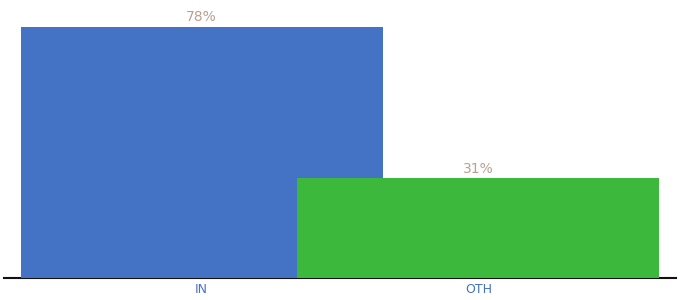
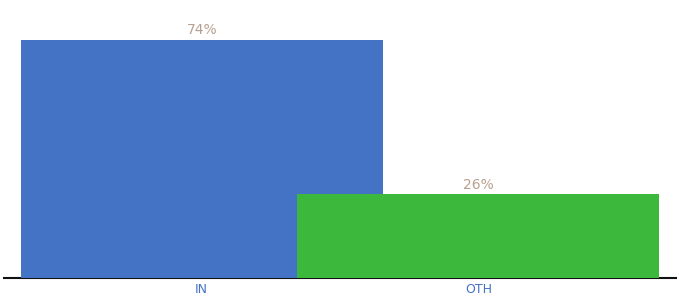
IN: 78% -> 74%
OTH: 31% -> 26%
